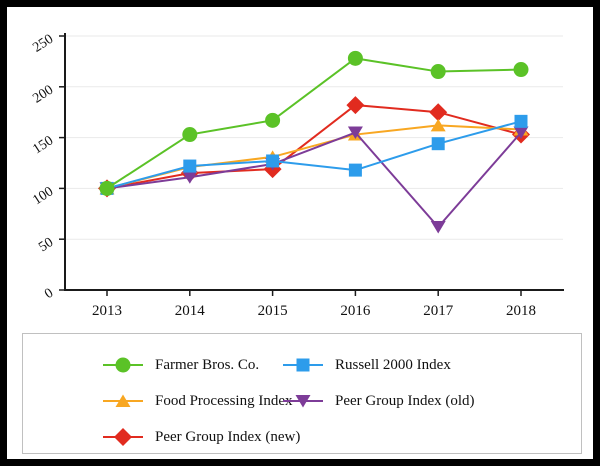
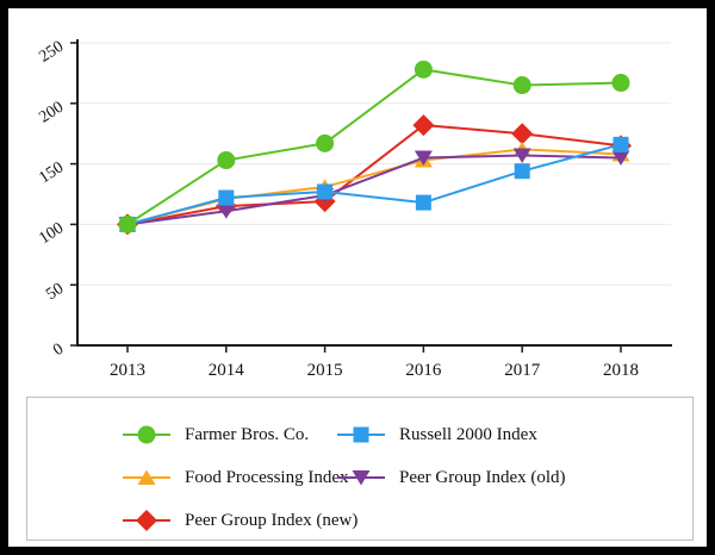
Peer Group Index (old)/2017: 62 -> 157
Peer Group Index (new)/2018: 153 -> 165
